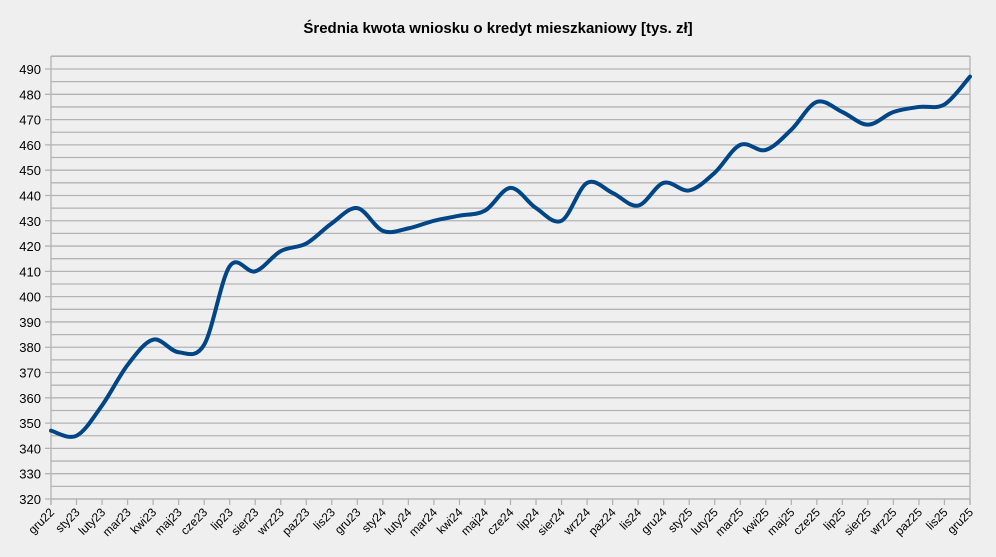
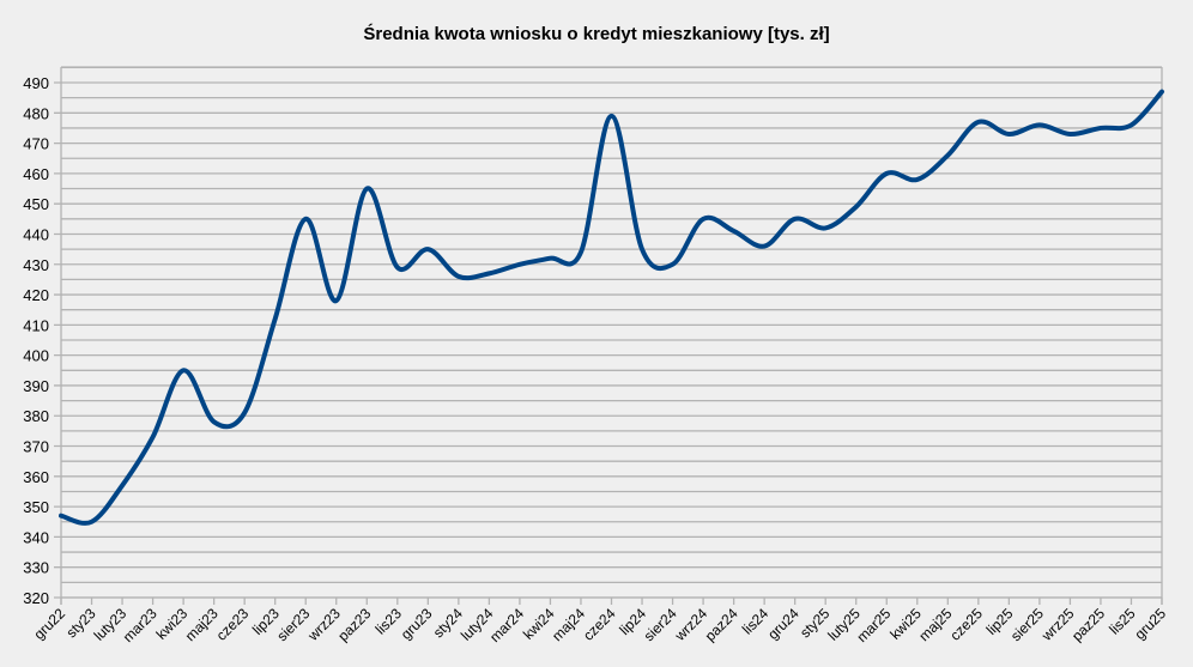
kwi23: 383 -> 395
sier23: 410 -> 445
paz23: 421 -> 455
cze24: 443 -> 479
sier25: 468 -> 476
